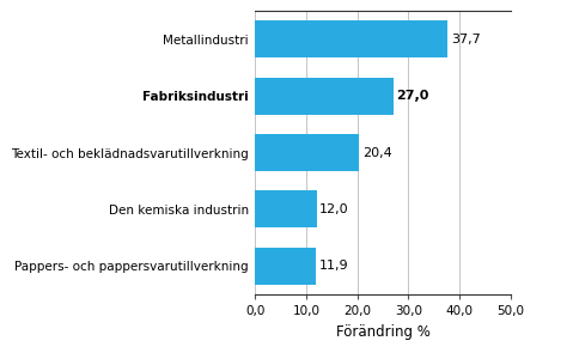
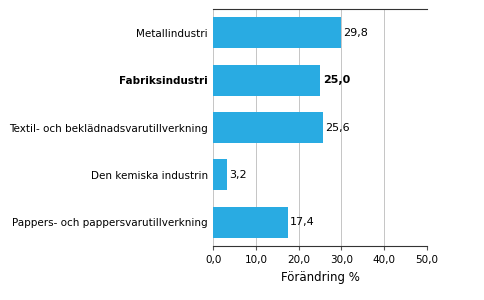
Metallindustri: 37,7 -> 29,8
Fabriksindustri: 27,0 -> 25,0
Textil- och beklädnadsvarutillverkning: 20,4 -> 25,6
Den kemiska industrin: 12,0 -> 3,2
Pappers- och pappersvarutillverkning: 11,9 -> 17,4
